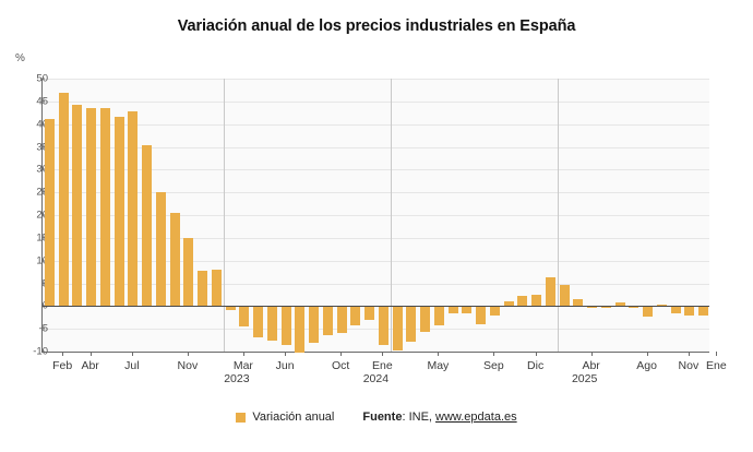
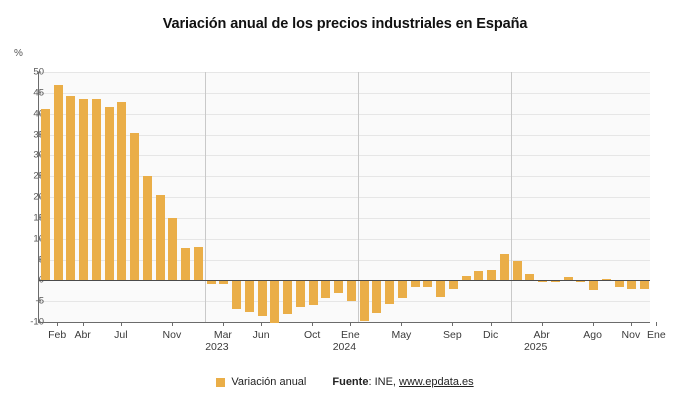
Mar 2023: -5 -> -1
Ene 2024: -8 -> -5
